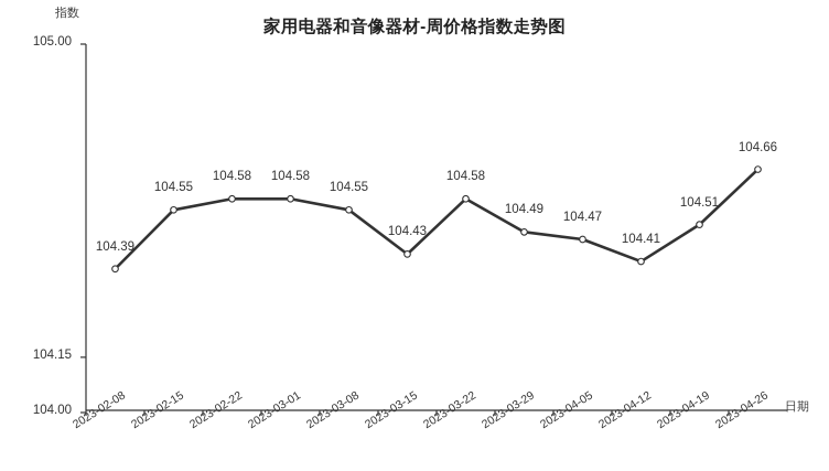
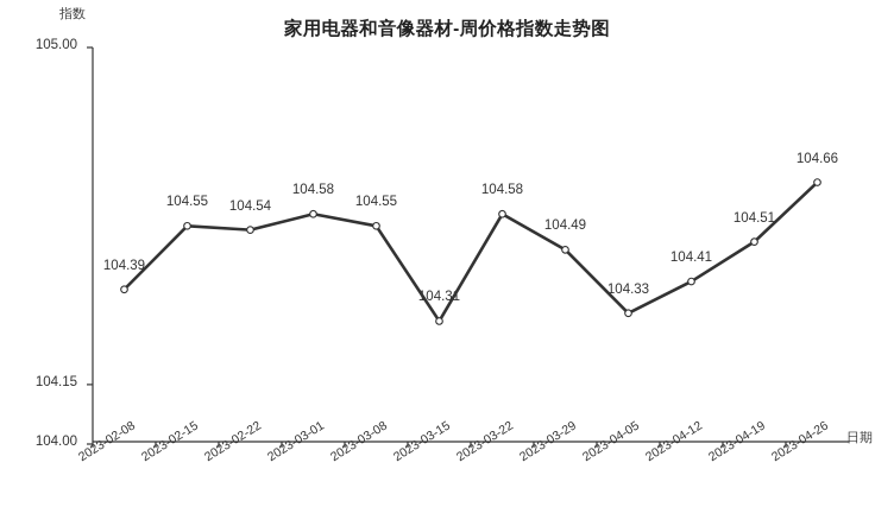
2023-02-22: 104.58 -> 104.54
2023-03-15: 104.43 -> 104.31
2023-04-05: 104.47 -> 104.33
